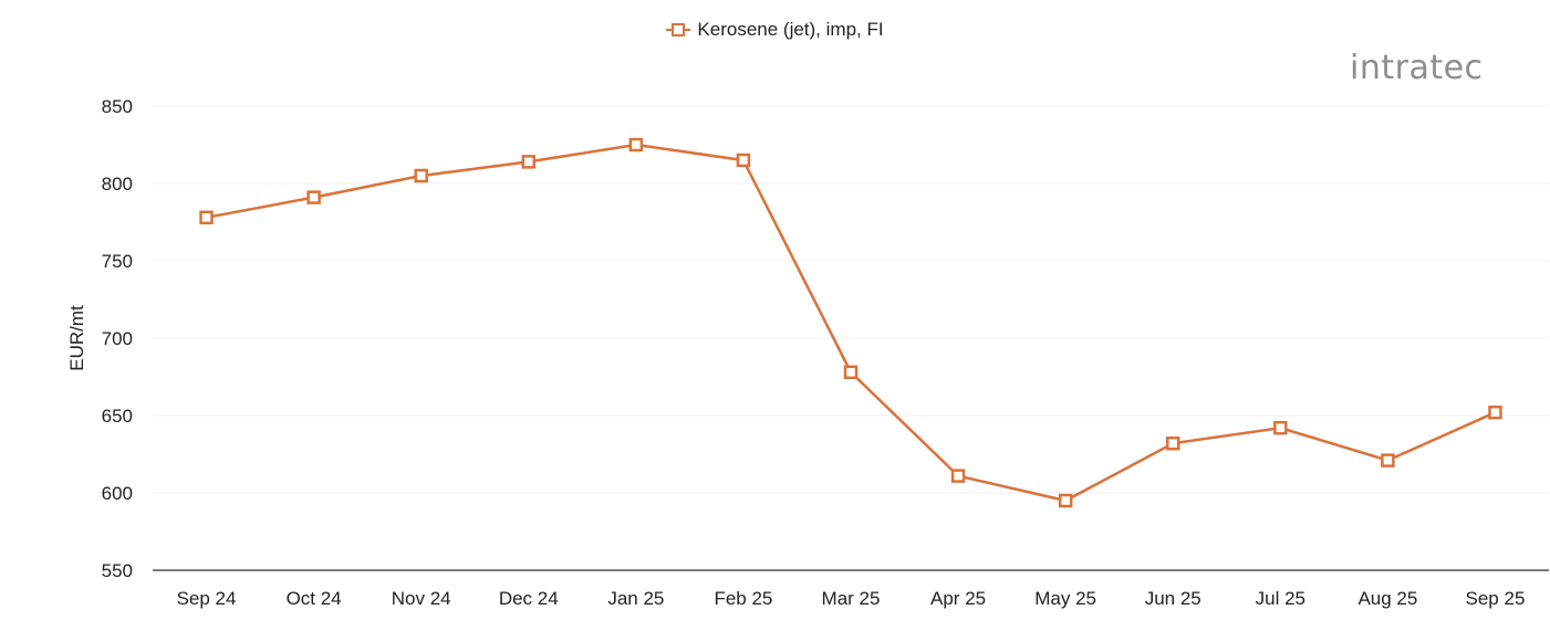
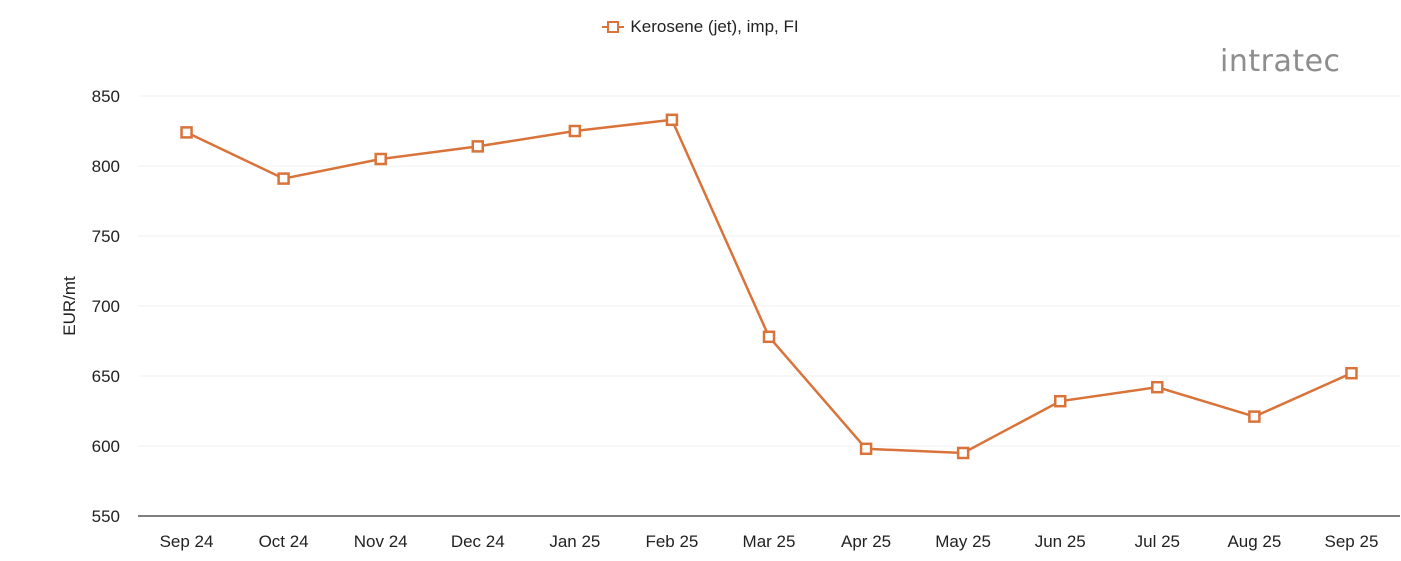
Sep 24: 778 -> 824
Feb 25: 815 -> 833
Apr 25: 611 -> 598
